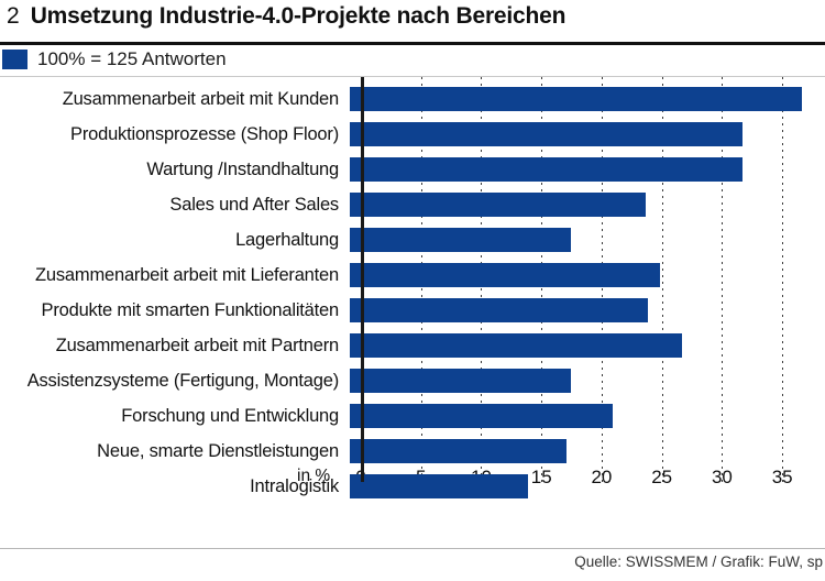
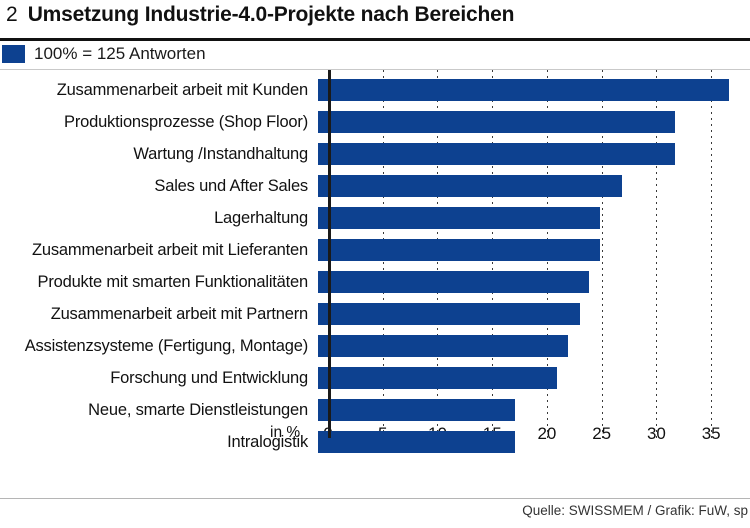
Sales und After Sales: 24.6 -> 27.8
Lagerhaltung: 18.4 -> 25.8
Zusammenarbeit arbeit mit Partnern: 27.6 -> 23.9
Assistenzsysteme (Fertigung, Montage): 18.4 -> 22.8
Intralogistik: 14.8 -> 18.0
